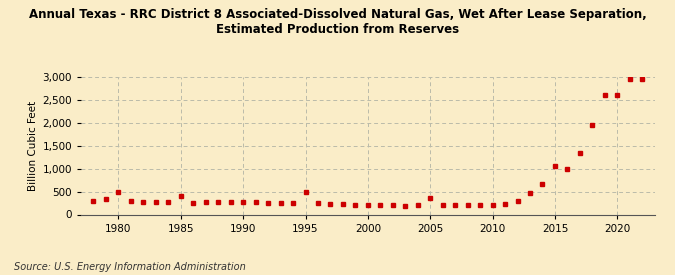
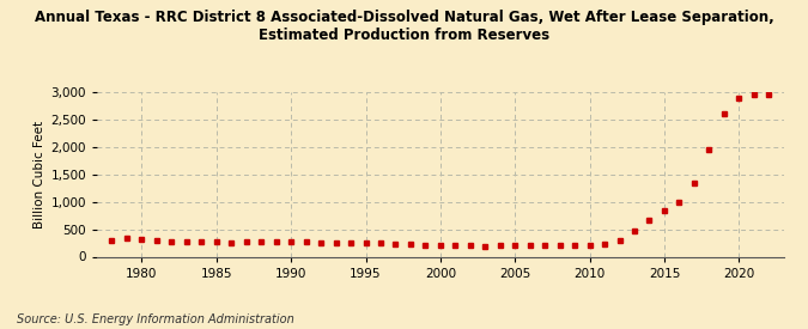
1980: 500 -> 310
1985: 400 -> 280
1995: 500 -> 260
2005: 350 -> 200
2015: 1,050 -> 850
2020: 2,600 -> 2,900
